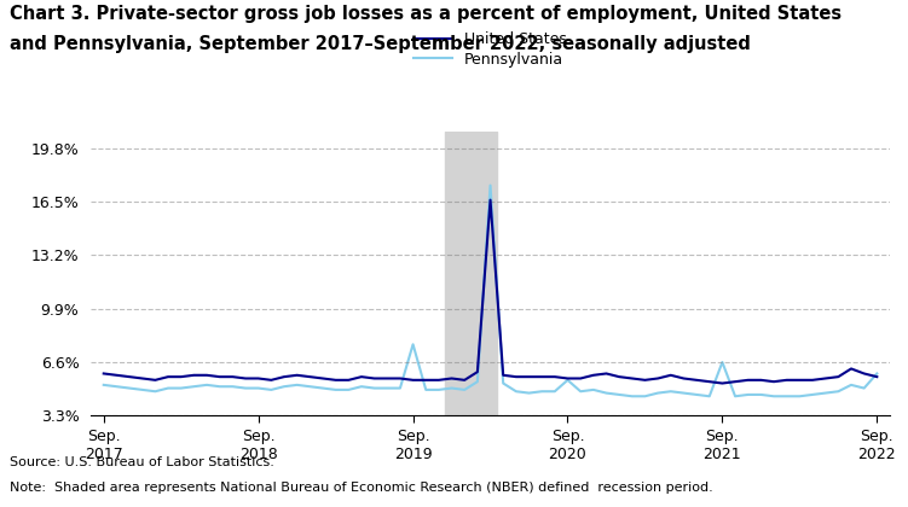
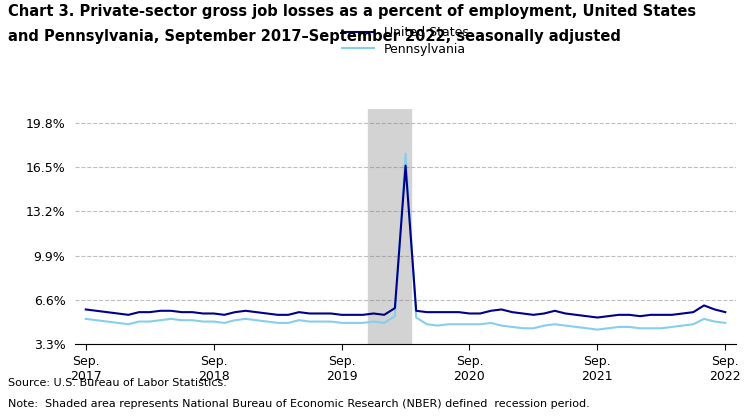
Pennsylvania/Sep. 2019: 7.7% -> 4.9%
Pennsylvania/Sep. 2020: 5.5% -> 4.8%
Pennsylvania/Sep. 2021: 6.6% -> 4.4%
Pennsylvania/Sep. 2022: 5.9% -> 4.9%
